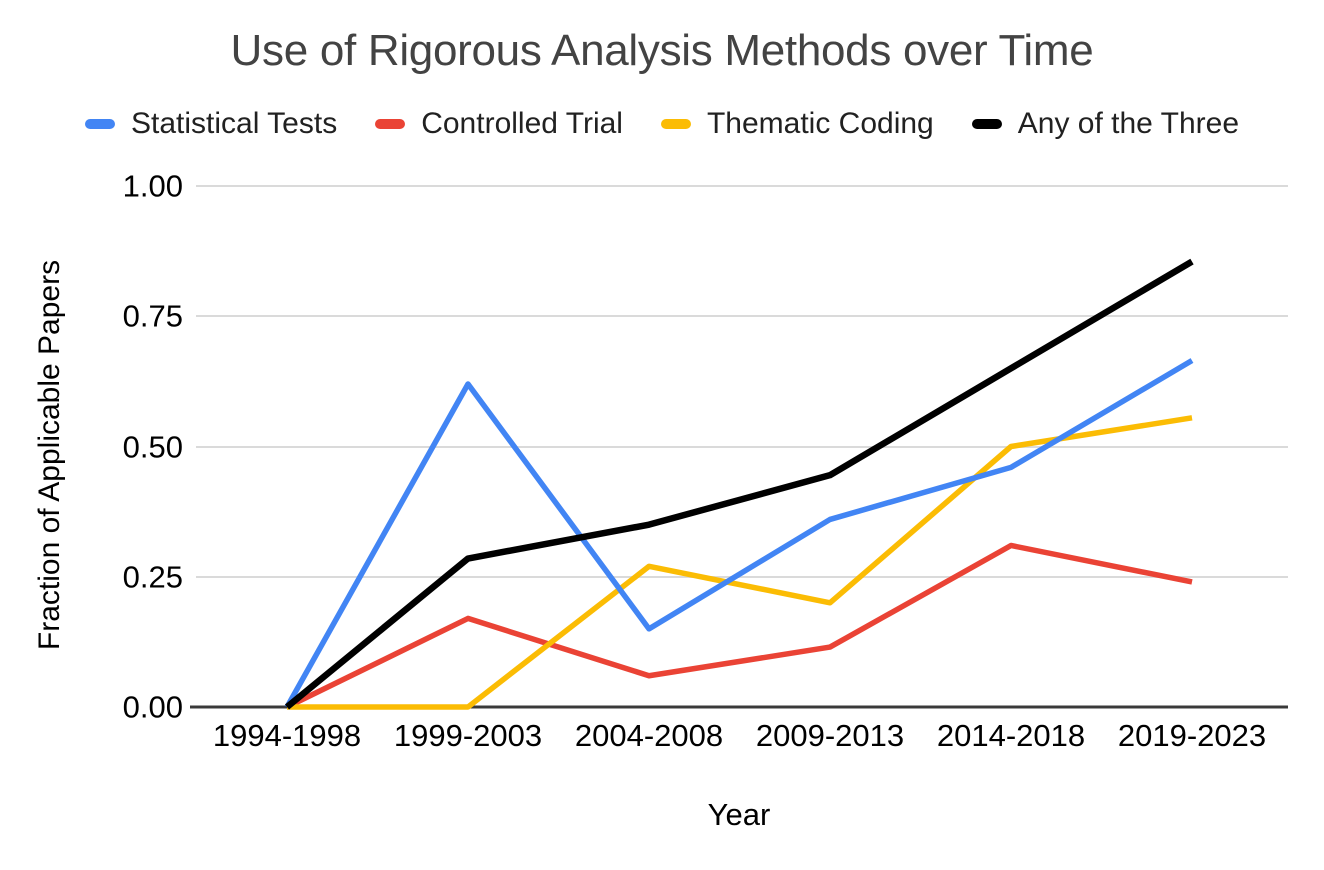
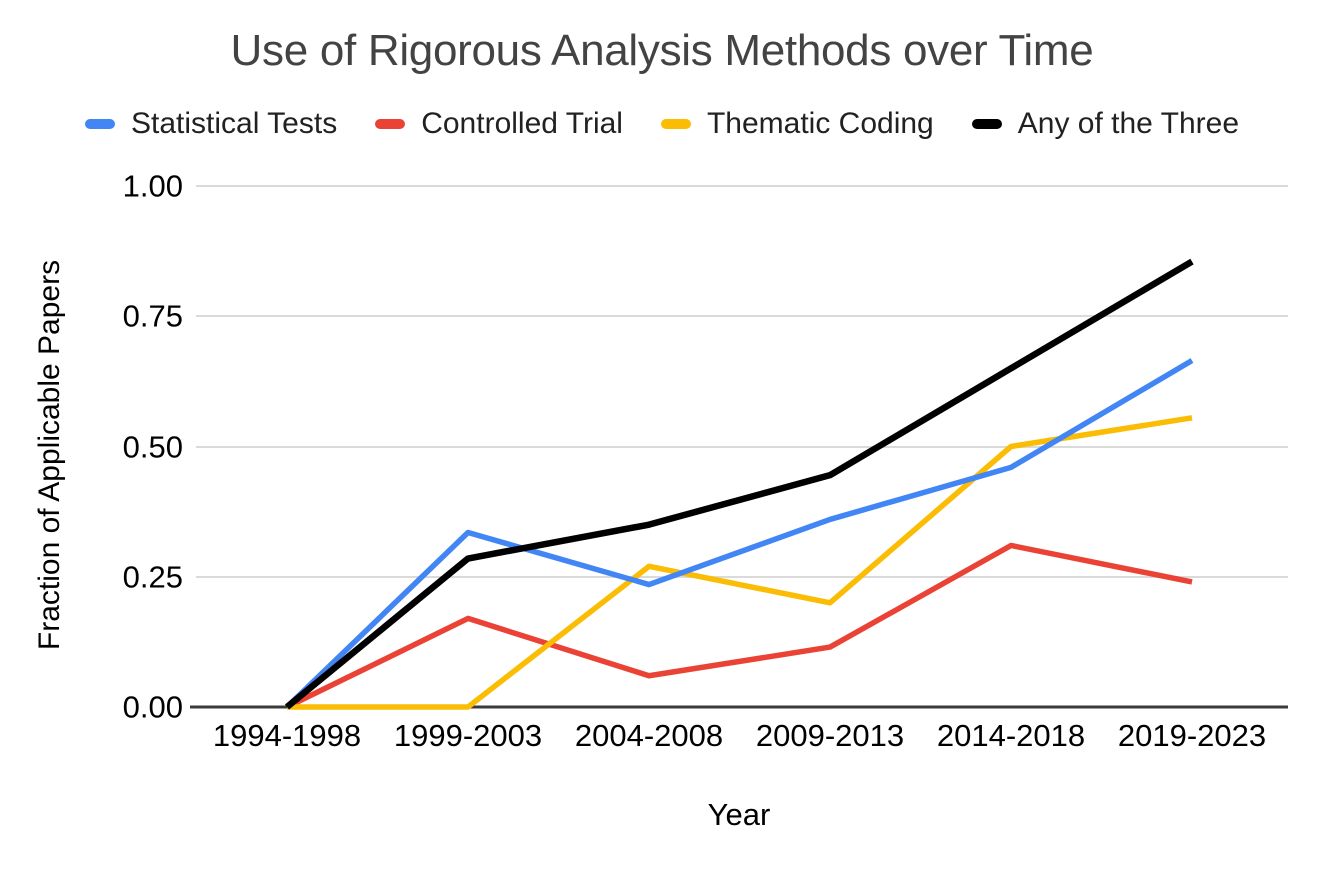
Statistical Tests/1999-2003: 0.62 -> 0.34
Statistical Tests/2004-2008: 0.15 -> 0.23
